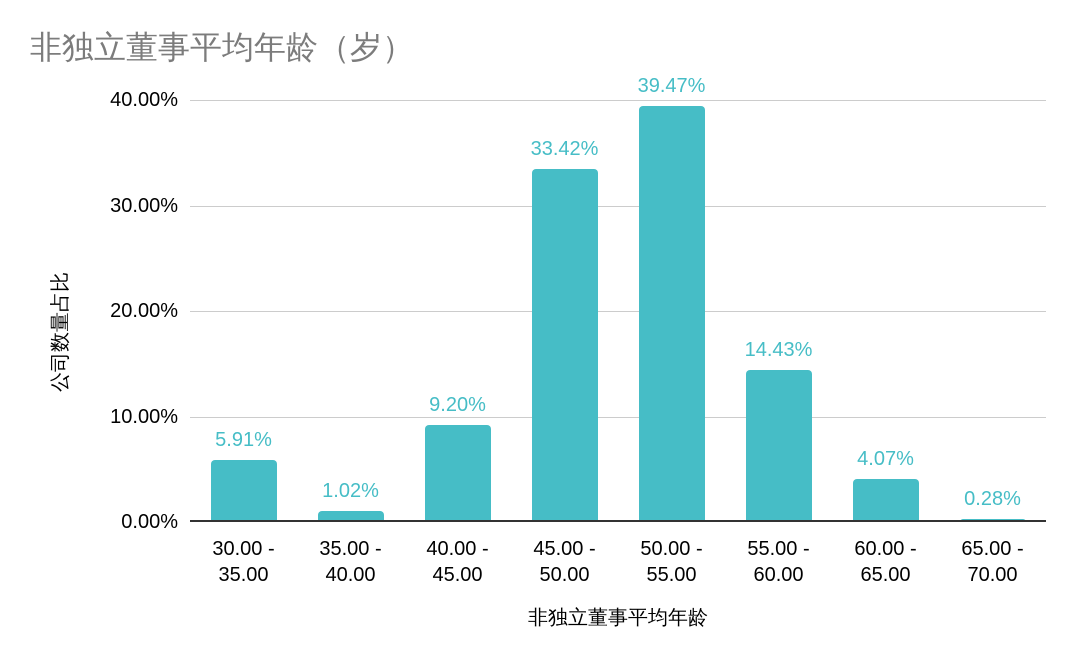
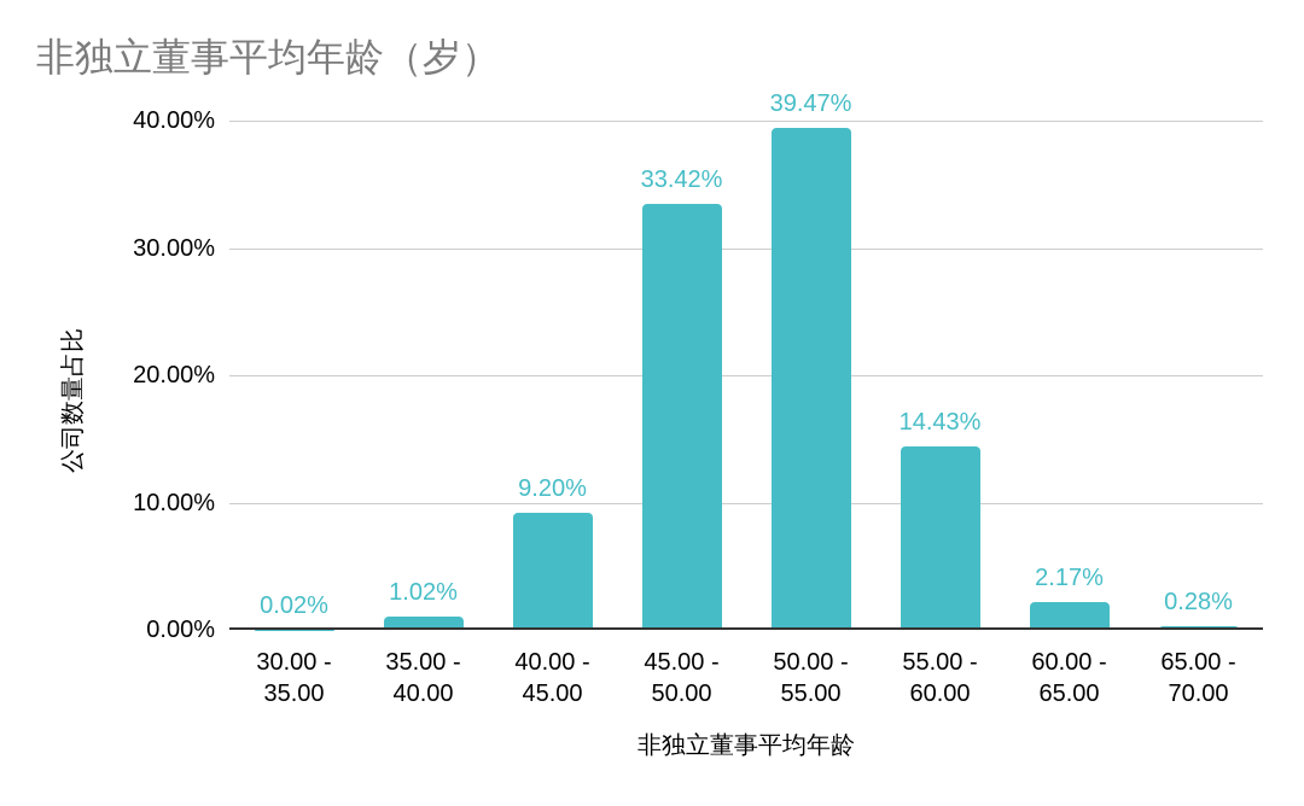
30.00 - 35.00: 5.91% -> 0.02%
60.00 - 65.00: 4.07% -> 2.17%
